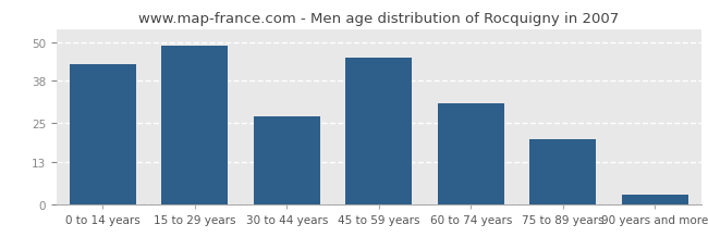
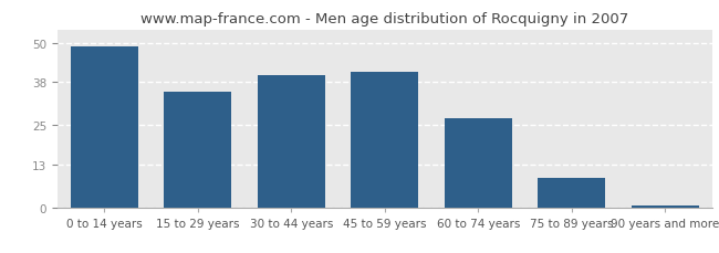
0 to 14 years: 43.0 -> 49.0
15 to 29 years: 49.0 -> 35.0
30 to 44 years: 27.0 -> 40.0
45 to 59 years: 45.0 -> 41.0
60 to 74 years: 31.0 -> 27.0
75 to 89 years: 20.0 -> 9.0
90 years and more: 3.0 -> 0.5
